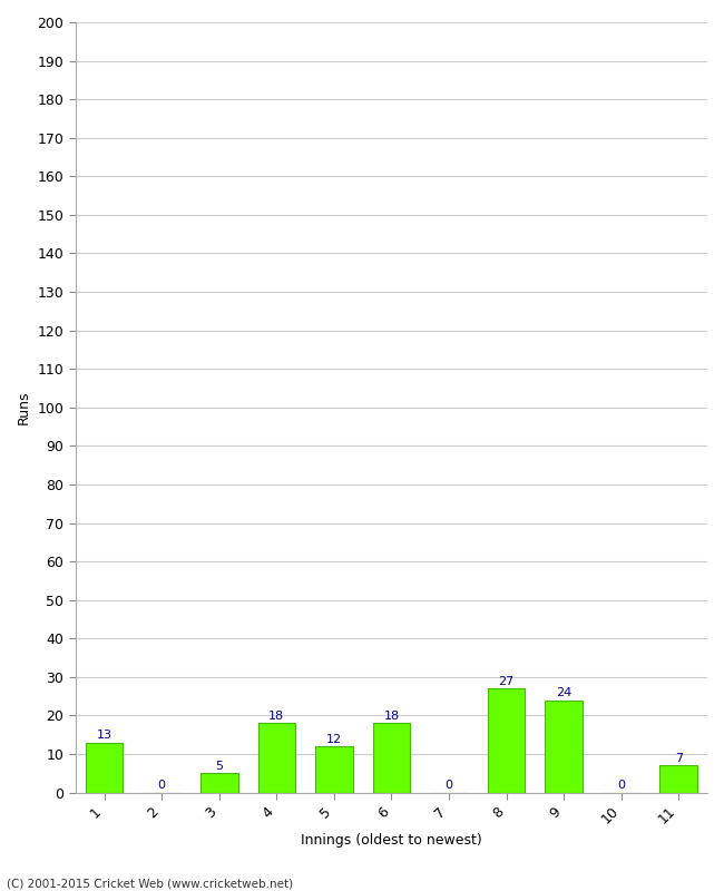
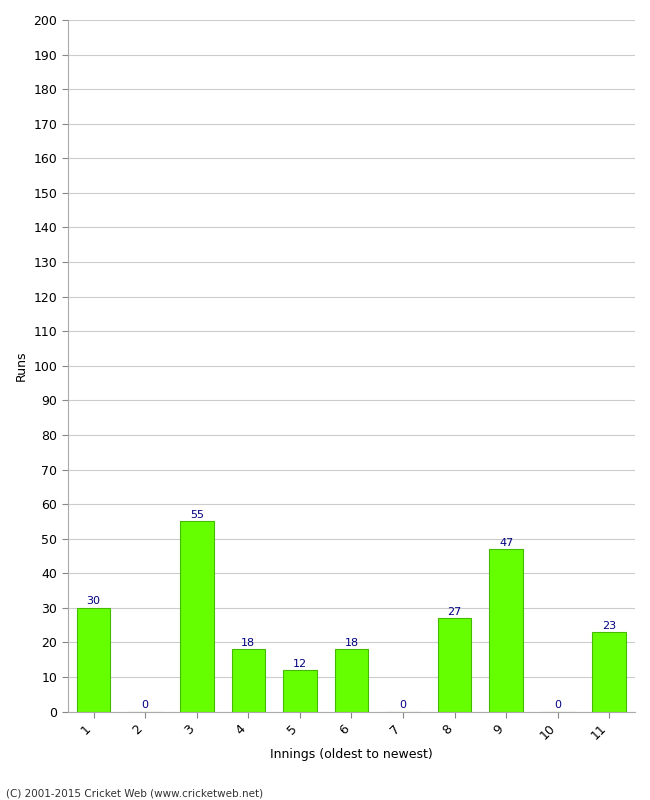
1: 13 -> 30
3: 5 -> 55
9: 24 -> 47
11: 7 -> 23
